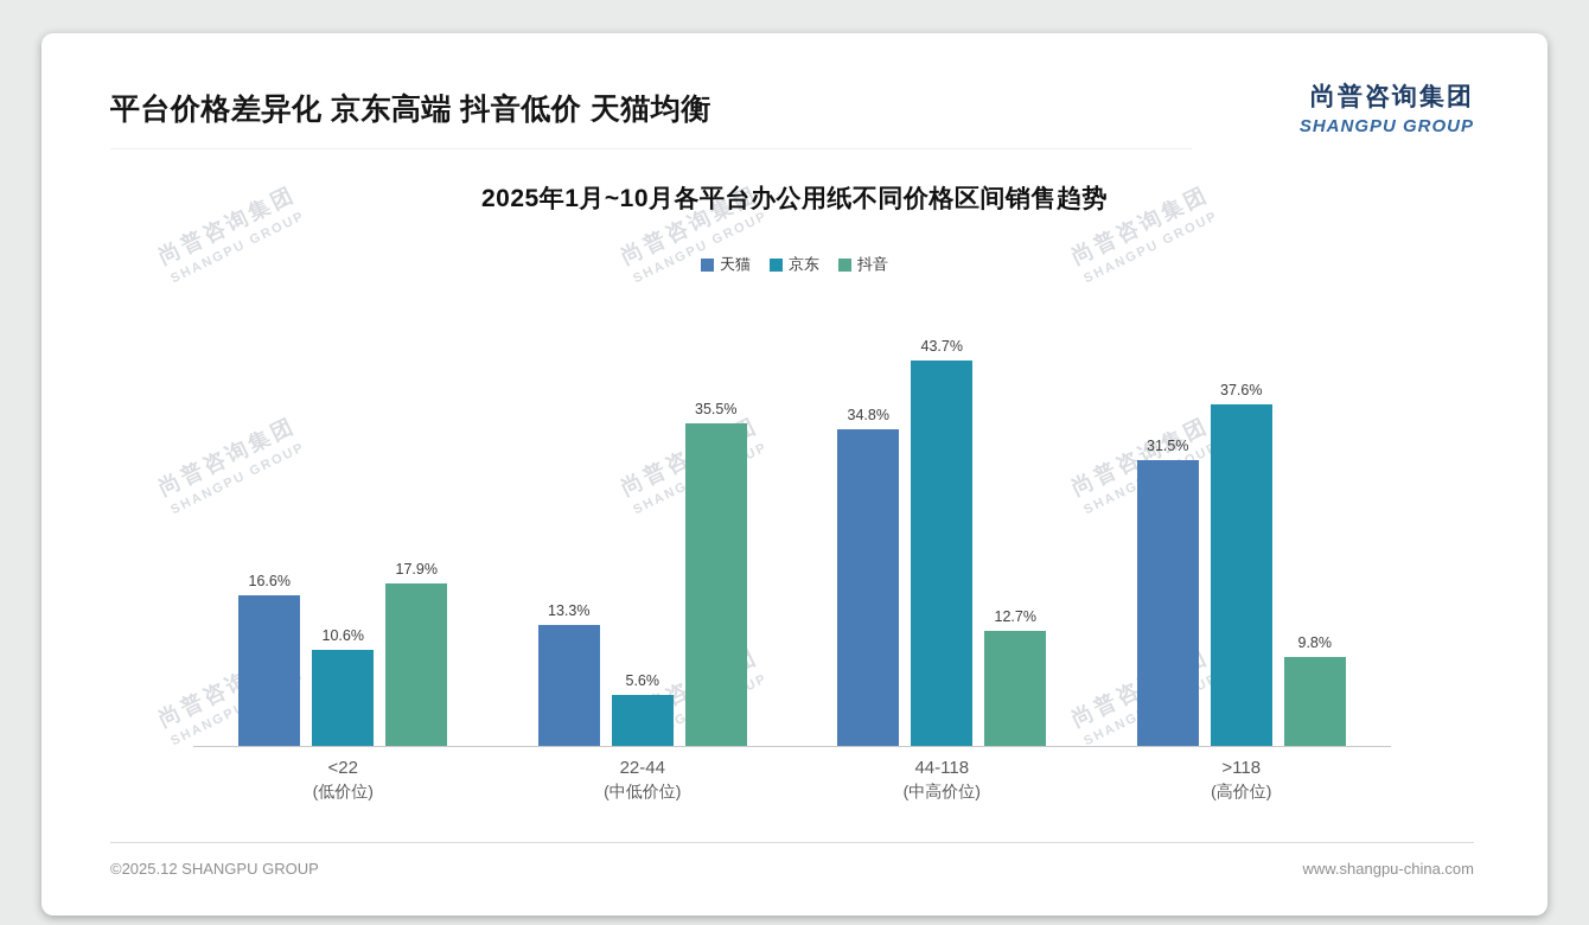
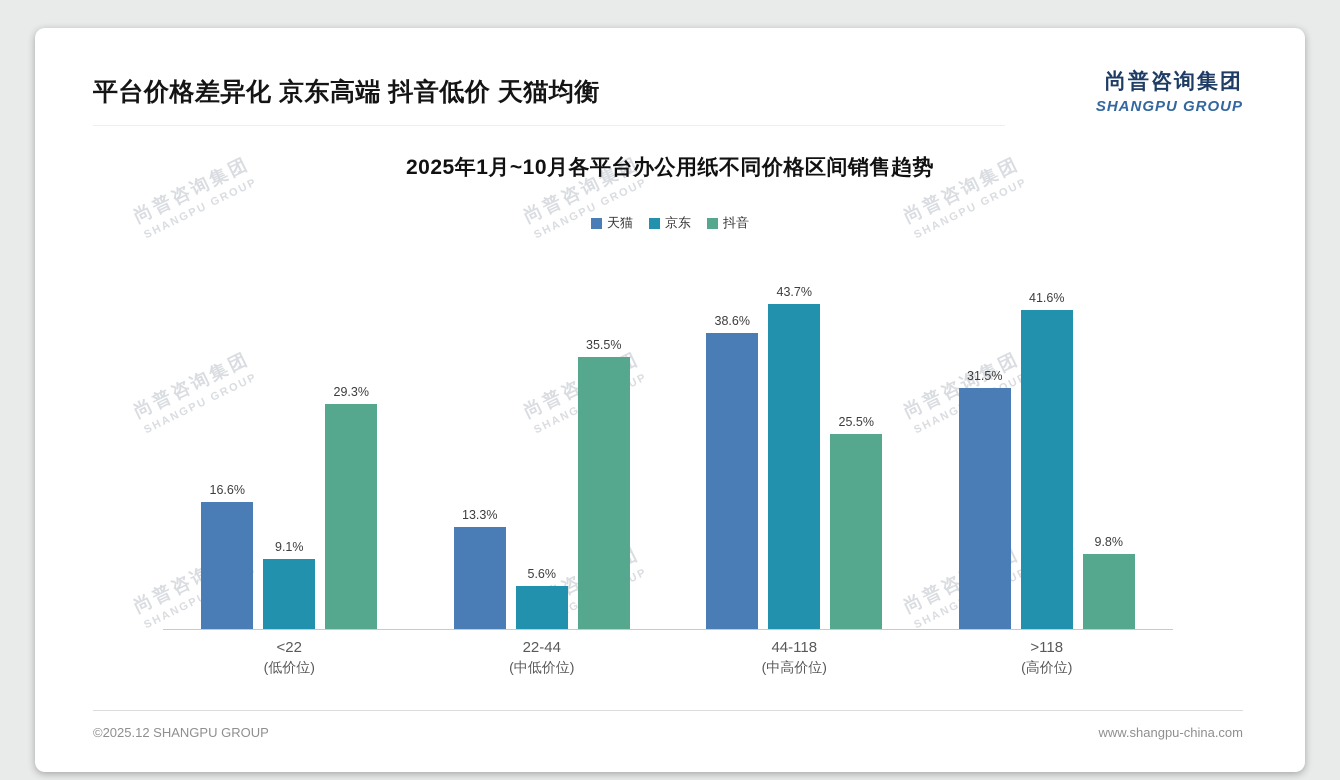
京东/<22: 10.6% -> 9.1%
抖音/<22: 17.9% -> 29.3%
天猫/44-118: 34.8% -> 38.6%
抖音/44-118: 12.7% -> 25.5%
京东/>118: 37.6% -> 41.6%
